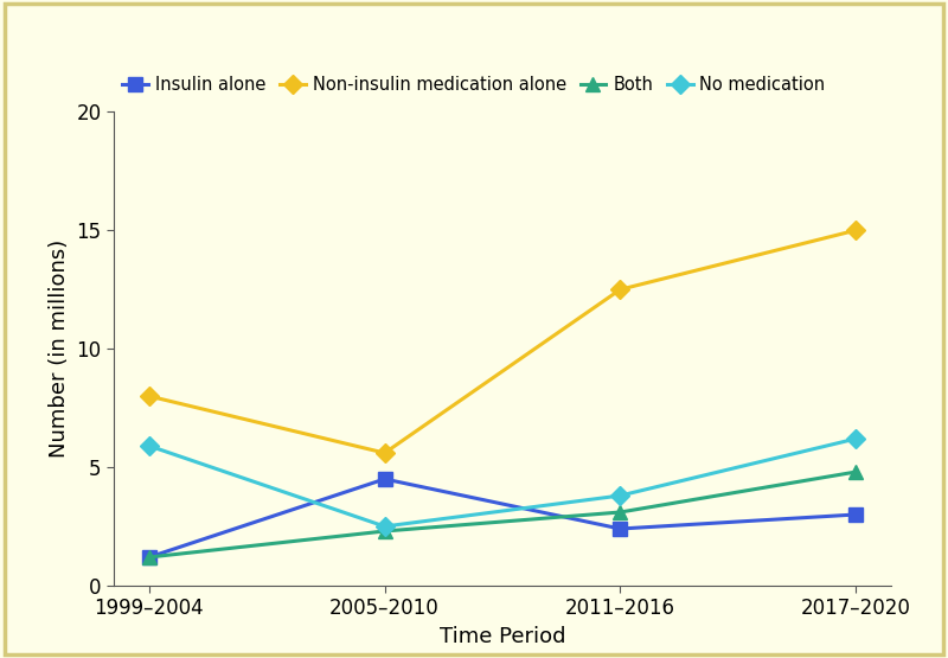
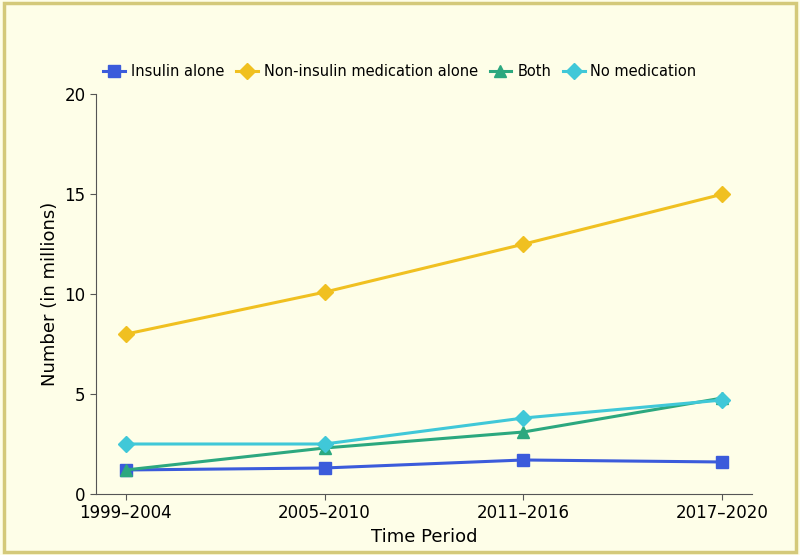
No medication/1999–2004: 5.9 -> 2.5
Insulin alone/2005–2010: 4.5 -> 1.3
Non-insulin medication alone/2005–2010: 5.6 -> 10.1
Insulin alone/2011–2016: 2.4 -> 1.7
Insulin alone/2017–2020: 3.0 -> 1.6
No medication/2017–2020: 6.2 -> 4.7
